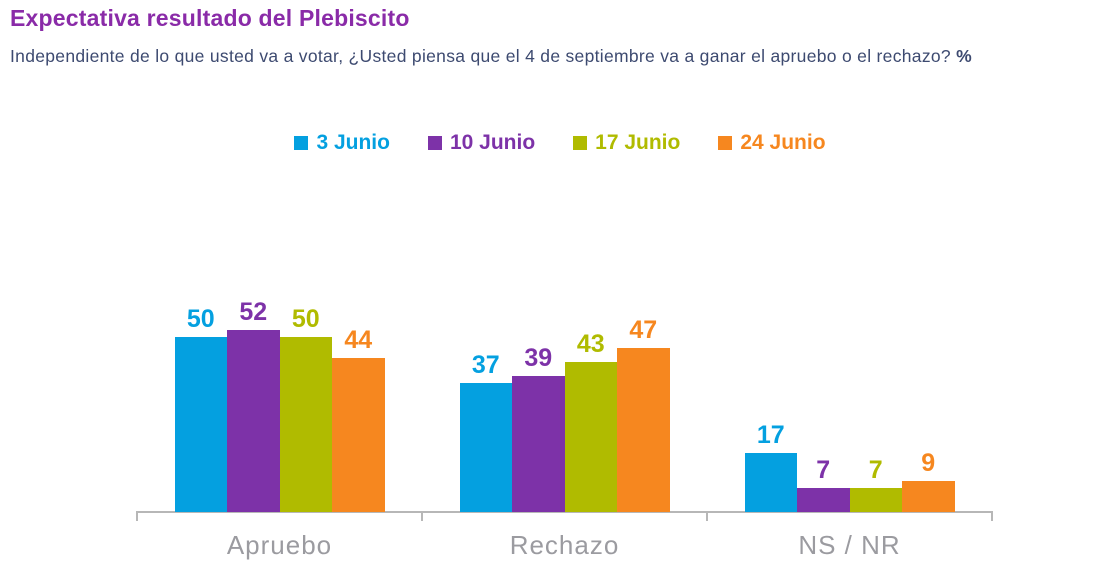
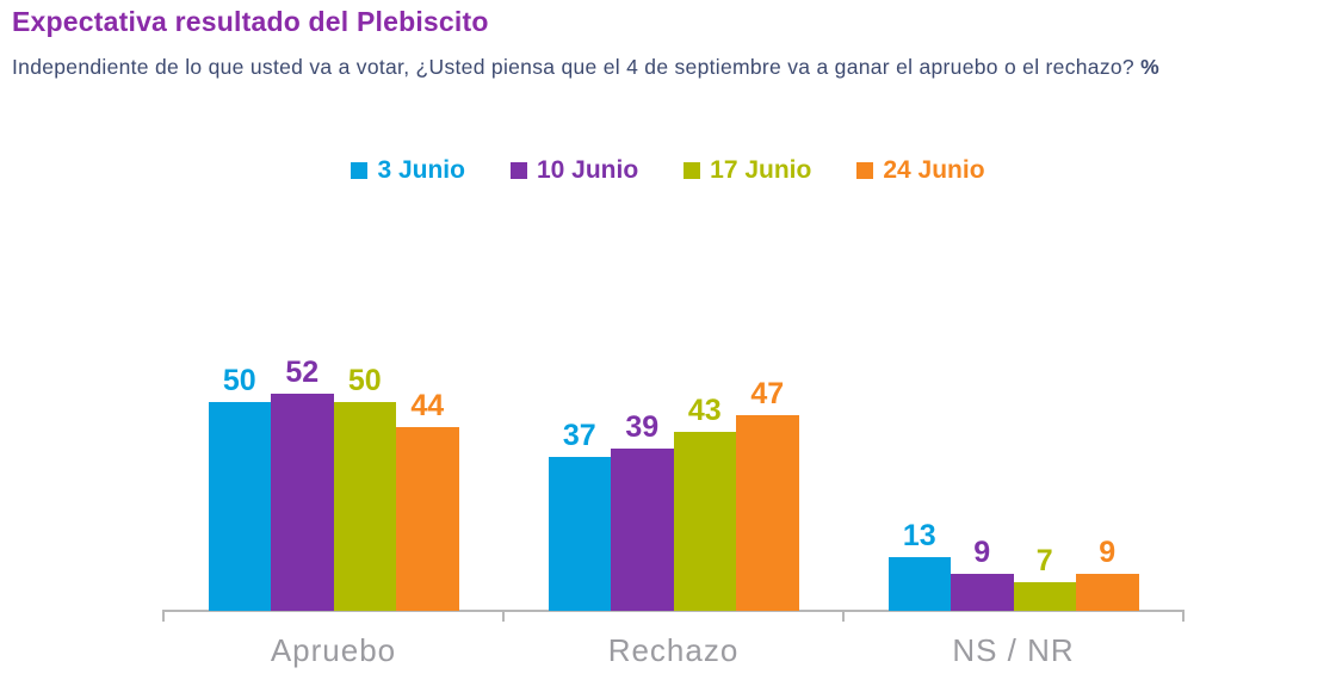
3 Junio/NS / NR: 17 -> 13
10 Junio/NS / NR: 7 -> 9
